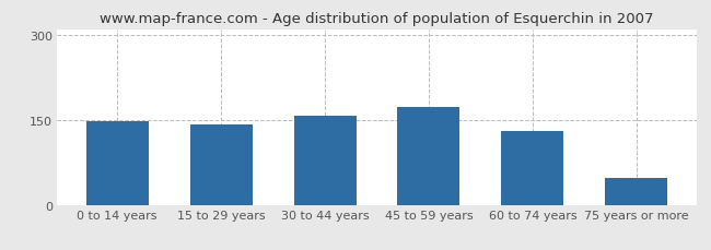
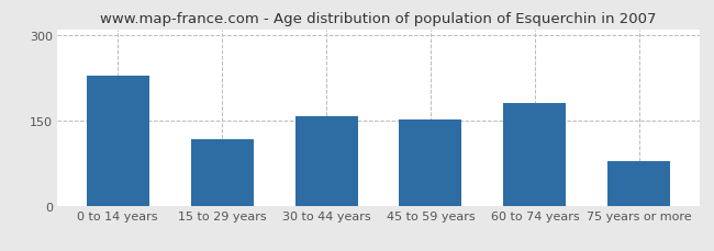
0 to 14 years: 147 -> 228
15 to 29 years: 142 -> 116
45 to 59 years: 172 -> 152
60 to 74 years: 130 -> 180
75 years or more: 48 -> 78
